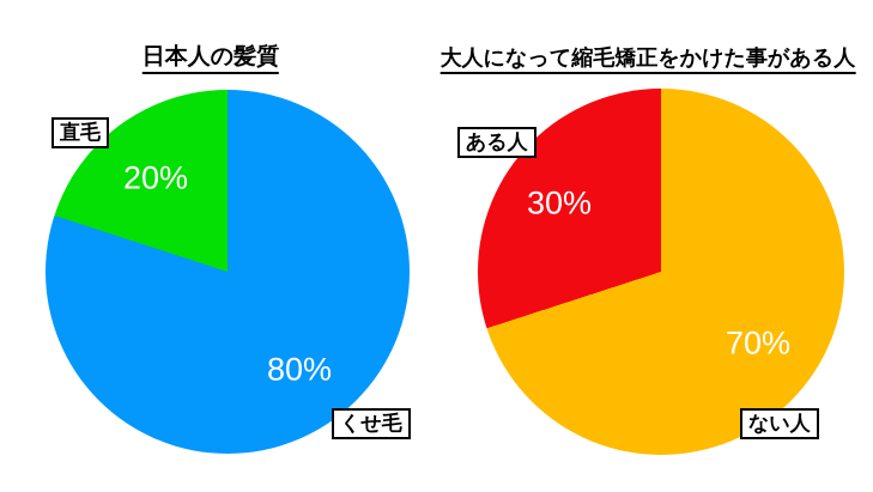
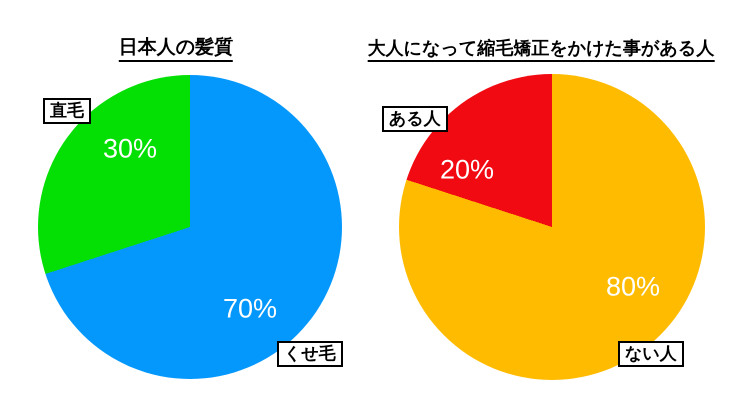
日本人の髪質/くせ毛: 80% -> 70%
日本人の髪質/直毛: 20% -> 30%
大人になって縮毛矯正をかけた事がある人/ない人: 70% -> 80%
大人になって縮毛矯正をかけた事がある人/ある人: 30% -> 20%
